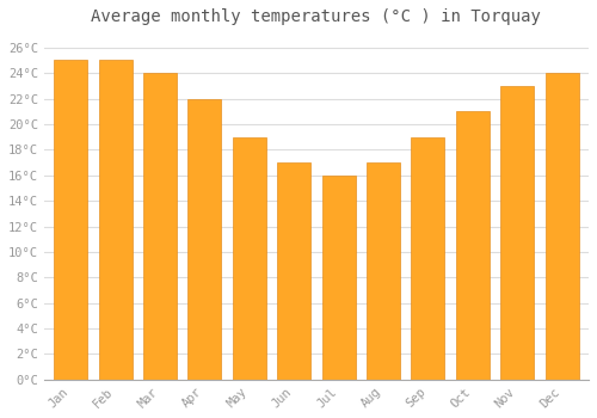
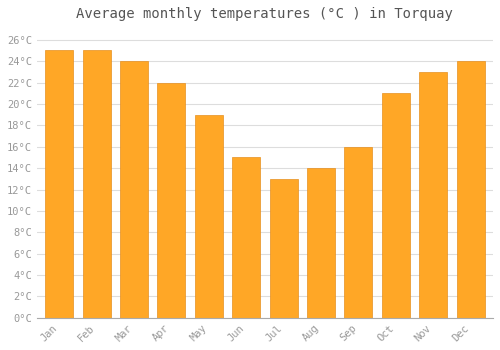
Jun: 17°C -> 15°C
Jul: 16°C -> 13°C
Aug: 17°C -> 14°C
Sep: 19°C -> 16°C
